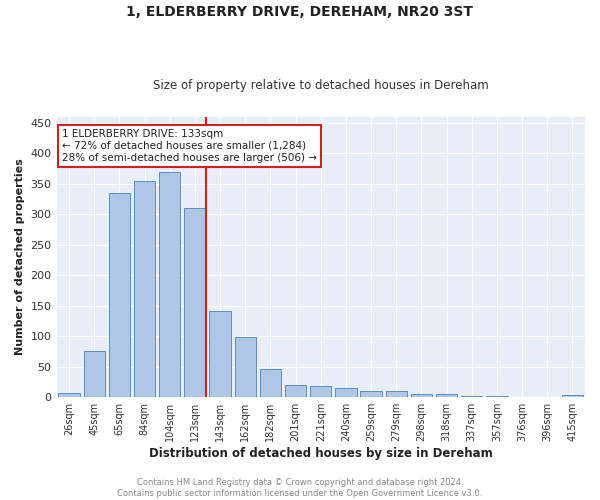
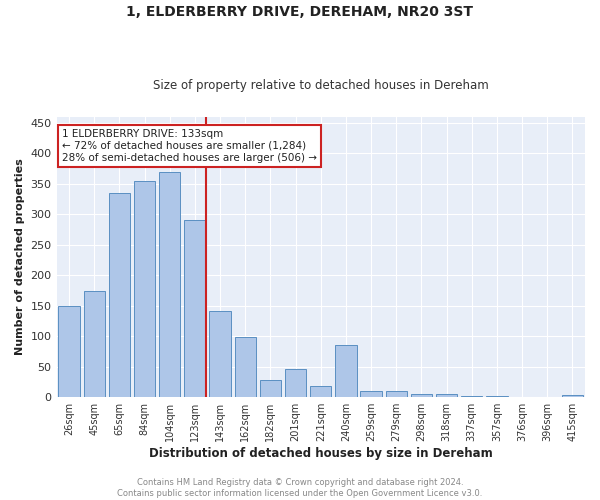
26sqm: 7 -> 150
45sqm: 75 -> 174
123sqm: 310 -> 290
182sqm: 46 -> 28
201sqm: 20 -> 46
240sqm: 15 -> 86
